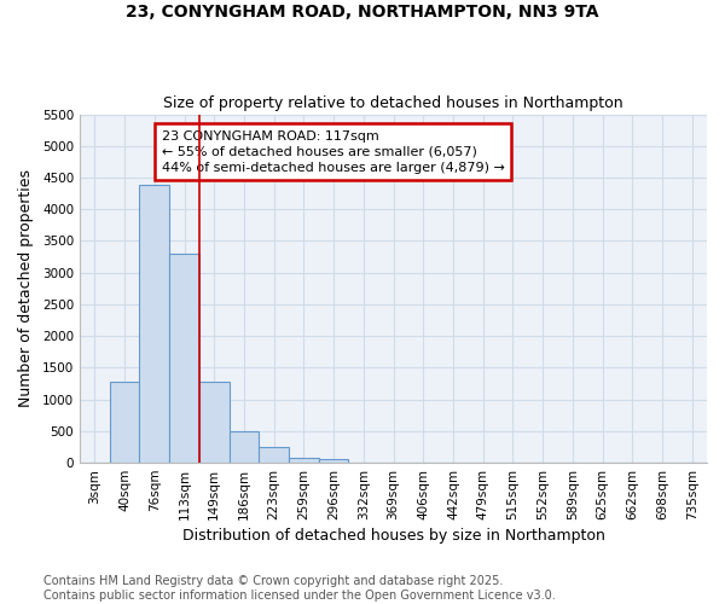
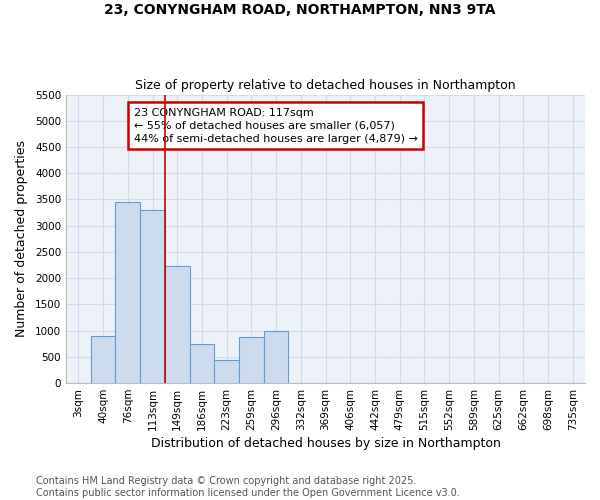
40sqm: 1270 -> 900
76sqm: 4380 -> 3460
149sqm: 1280 -> 2240
186sqm: 500 -> 740
223sqm: 240 -> 440
259sqm: 80 -> 880
296sqm: 50 -> 1000
